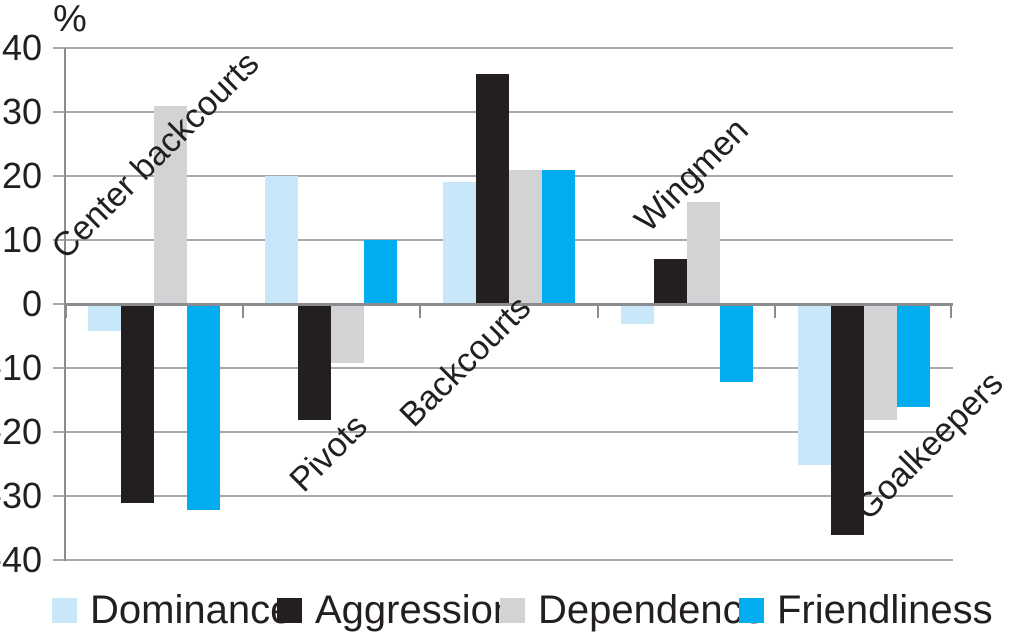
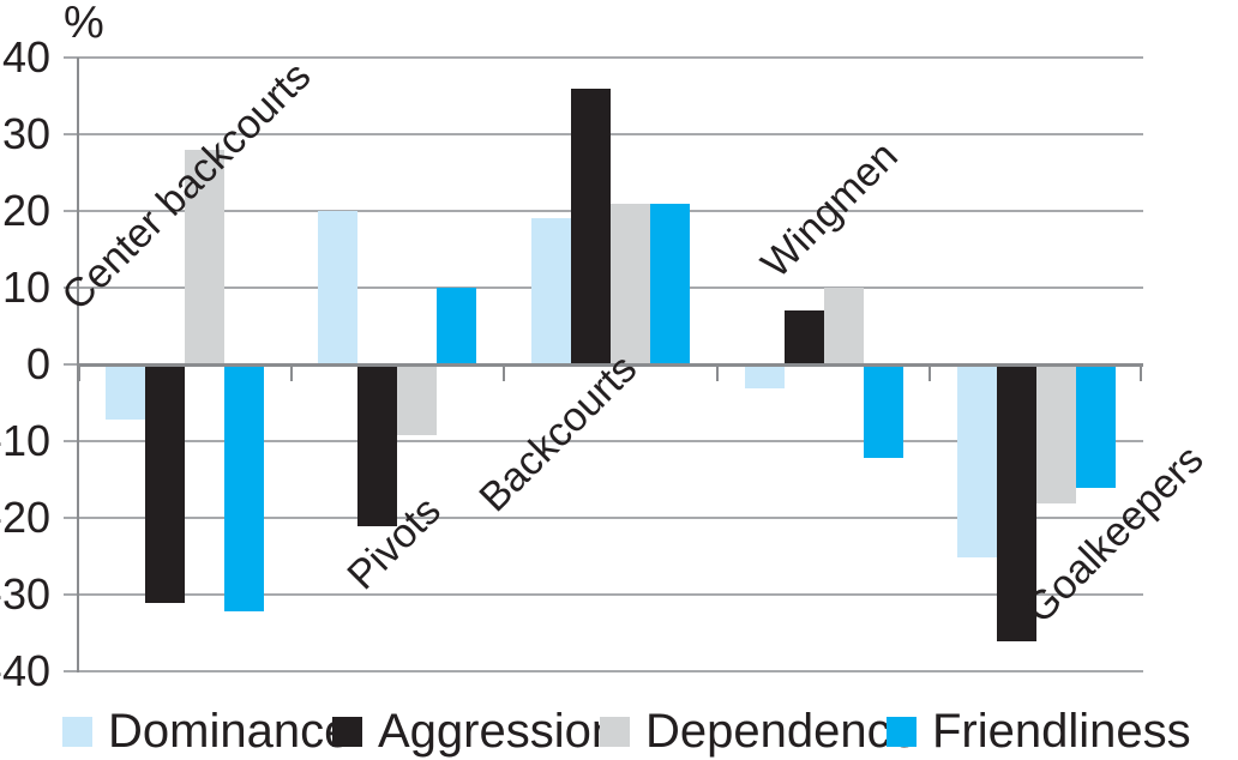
Dominance/Center backcourts: -4 -> -7
Dependence/Center backcourts: 31 -> 28
Aggression/Pivots: -18 -> -21
Dependence/Wingmen: 16 -> 10
